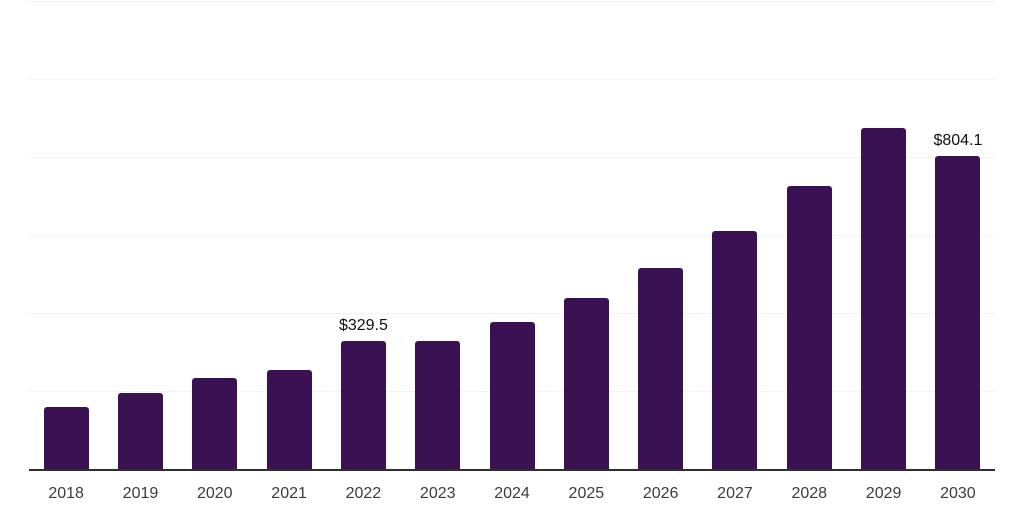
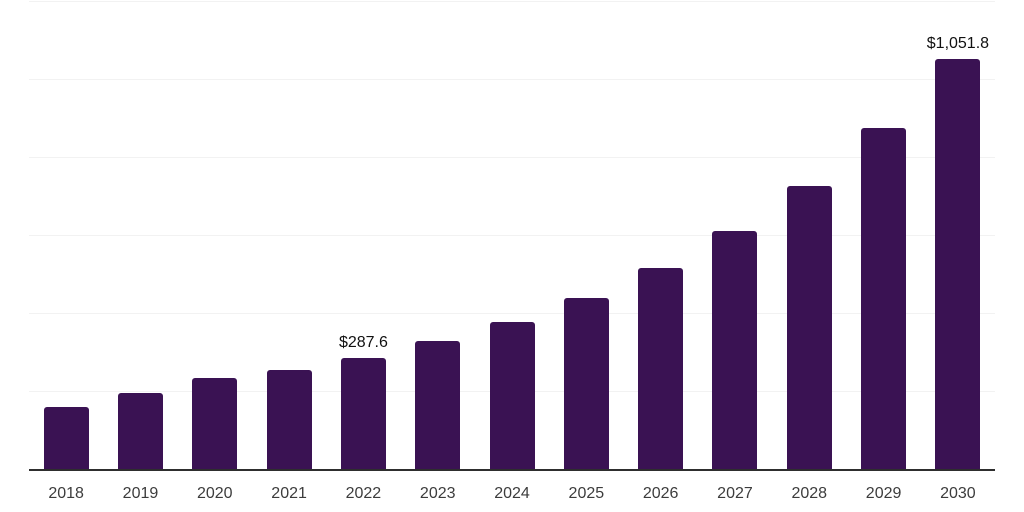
2022: $329.5 -> $287.6
2030: $804.1 -> $1,051.8
